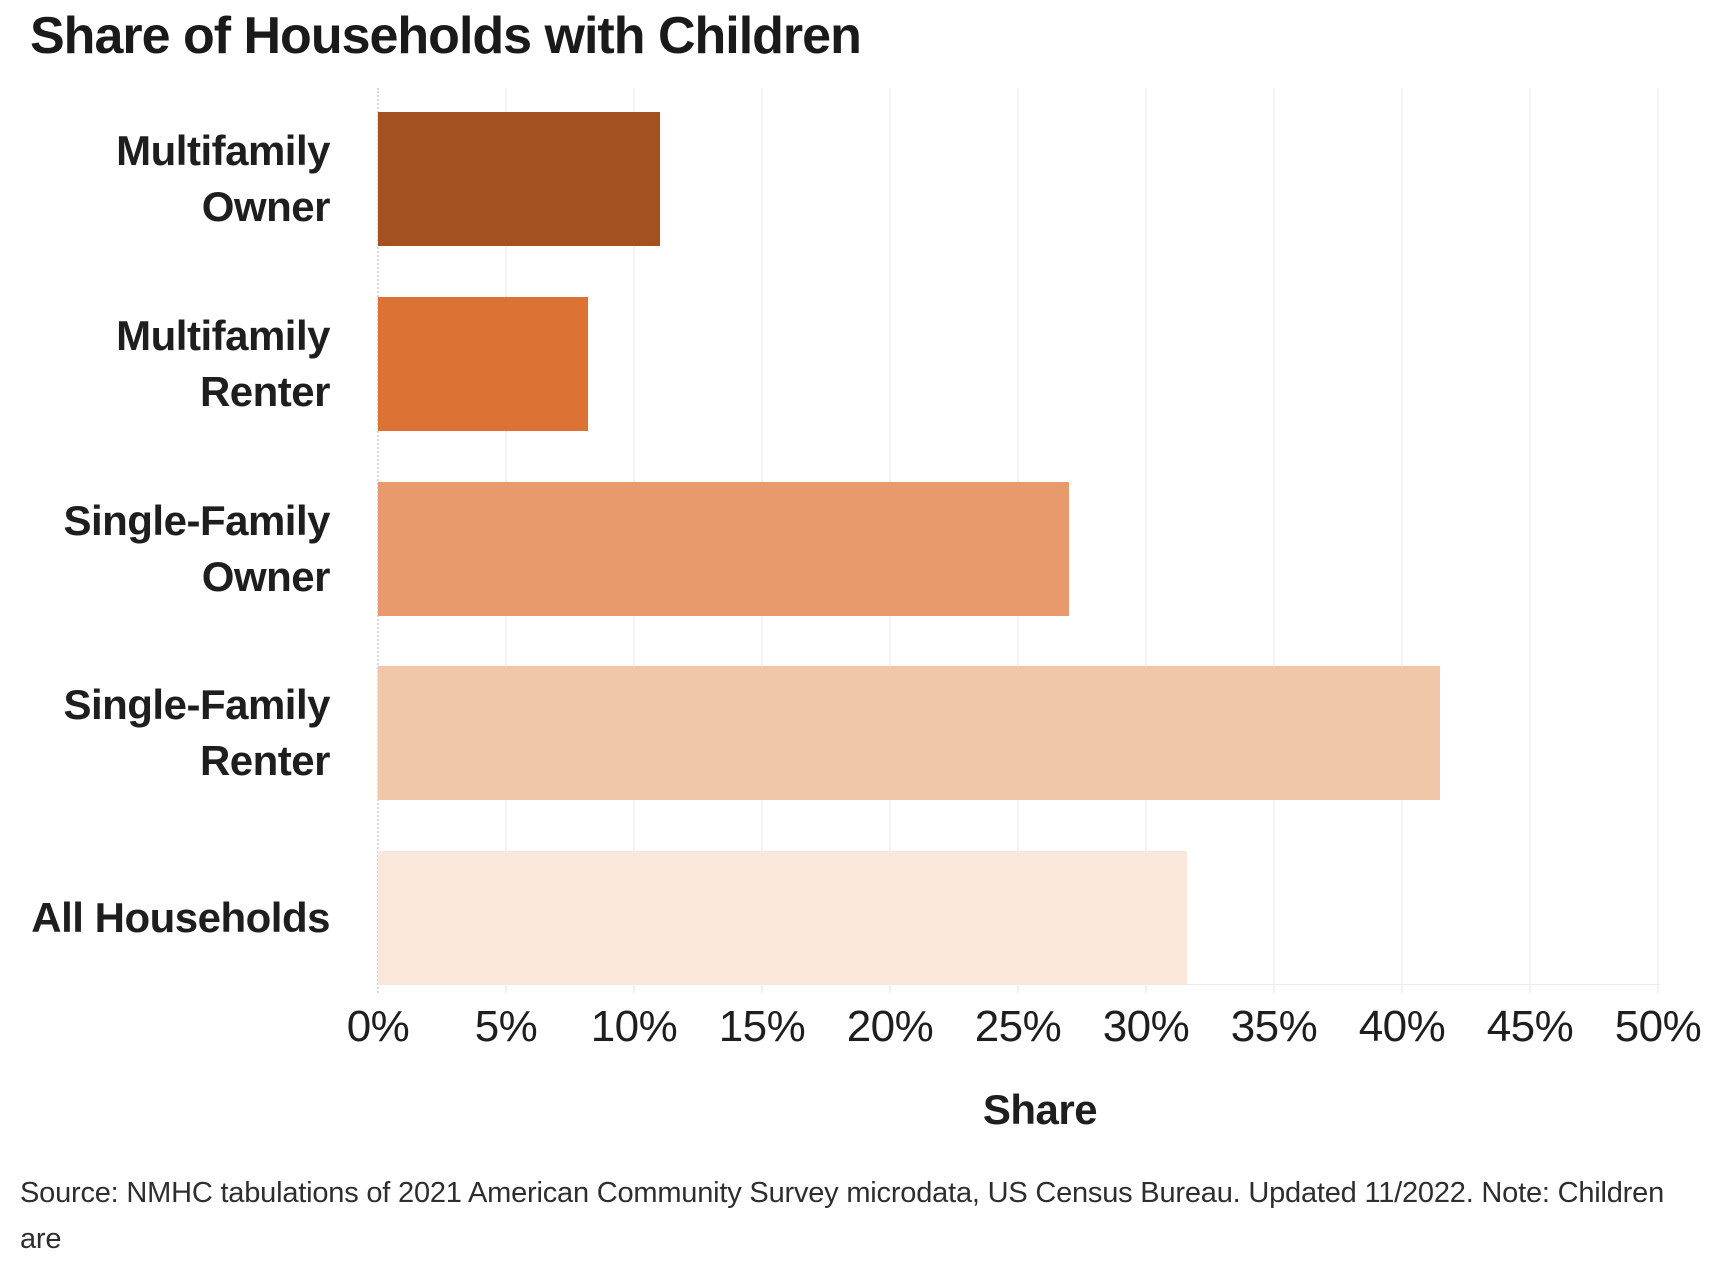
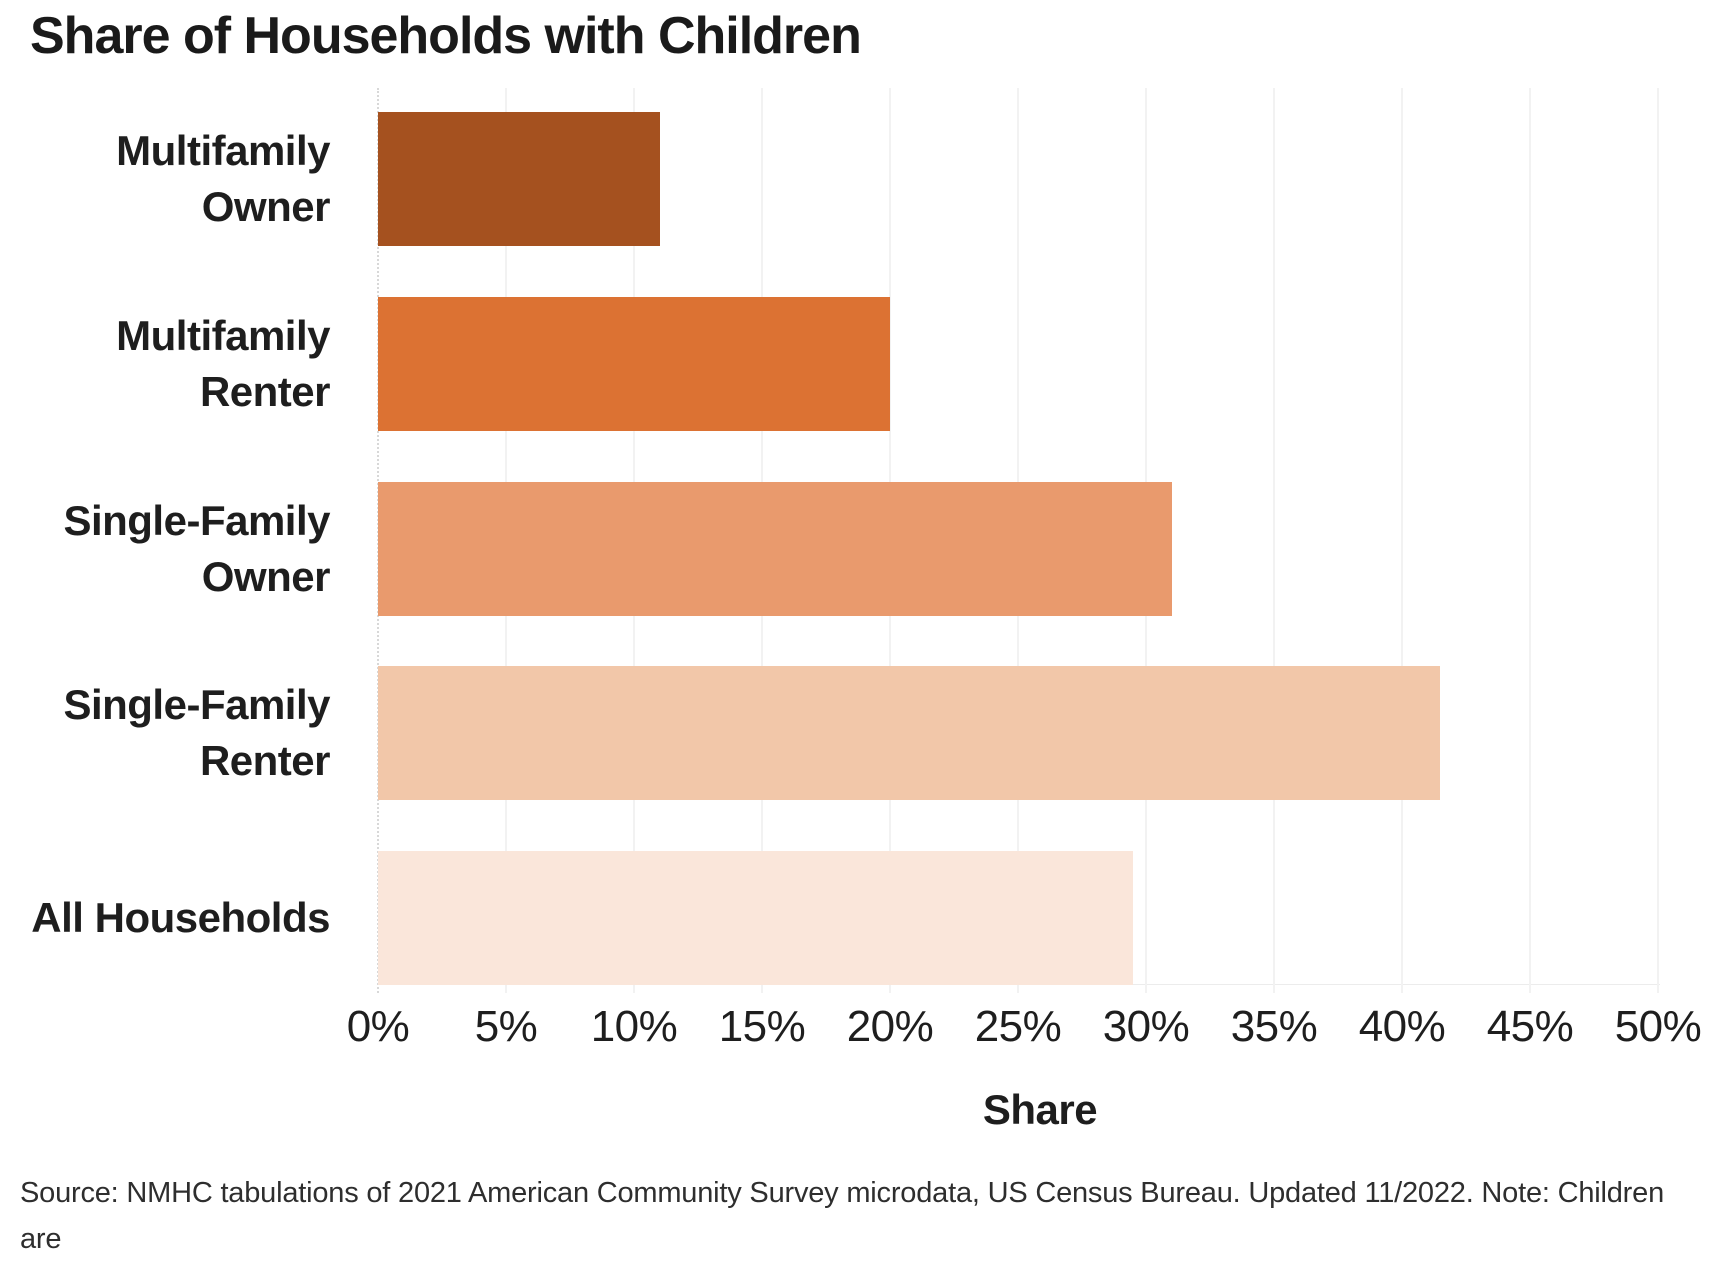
Multifamily Renter: 8.2% -> 20.0%
Single-Family Owner: 27.0% -> 31.0%
All Households: 31.6% -> 29.5%
